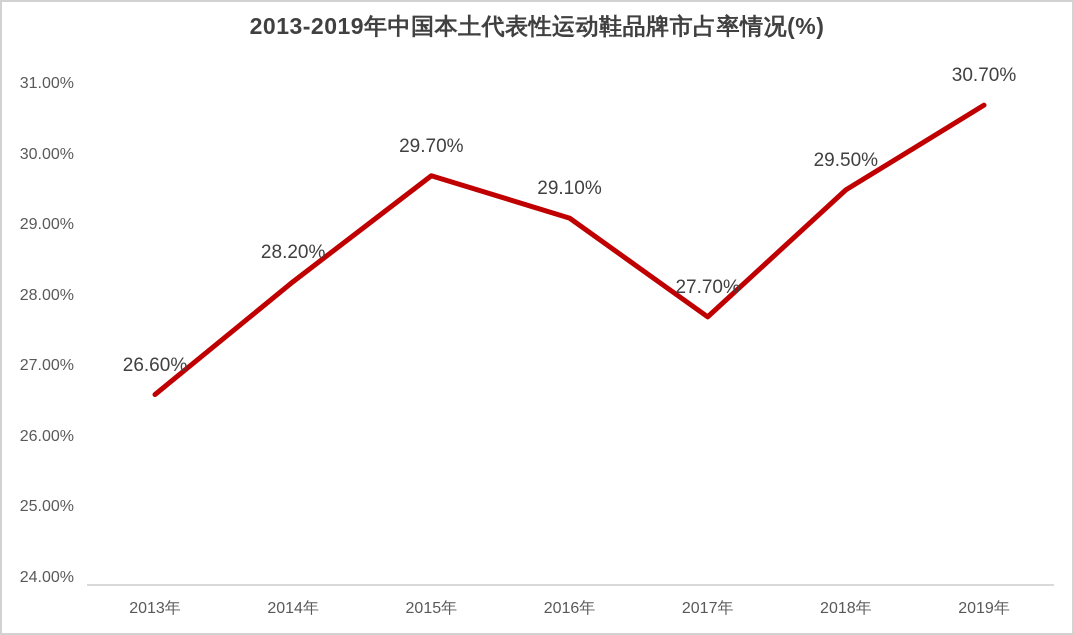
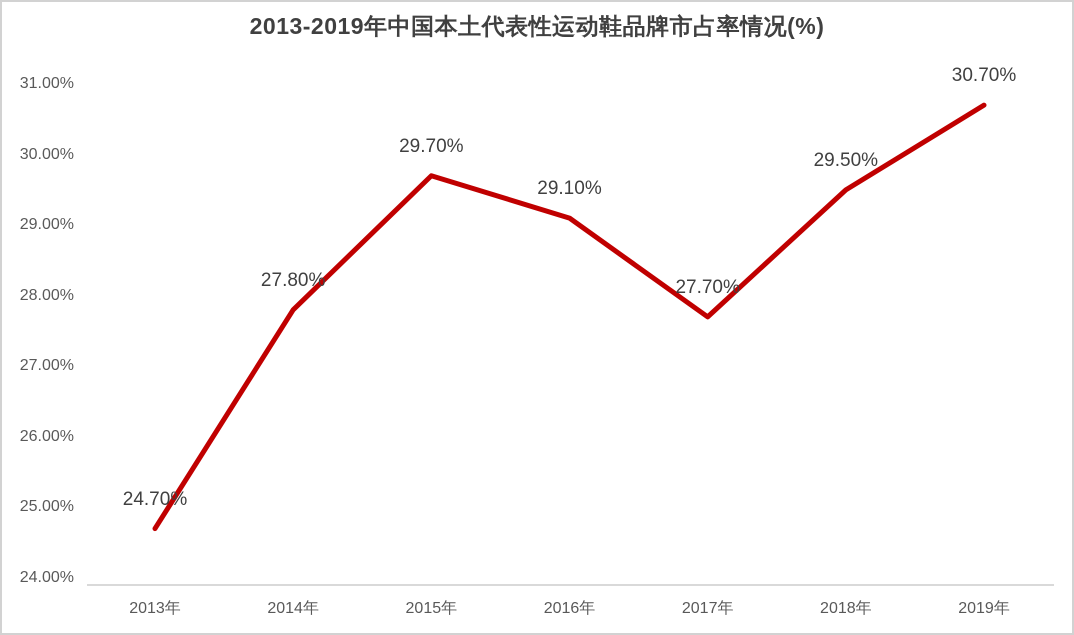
2013年: 26.60% -> 24.70%
2014年: 28.20% -> 27.80%
